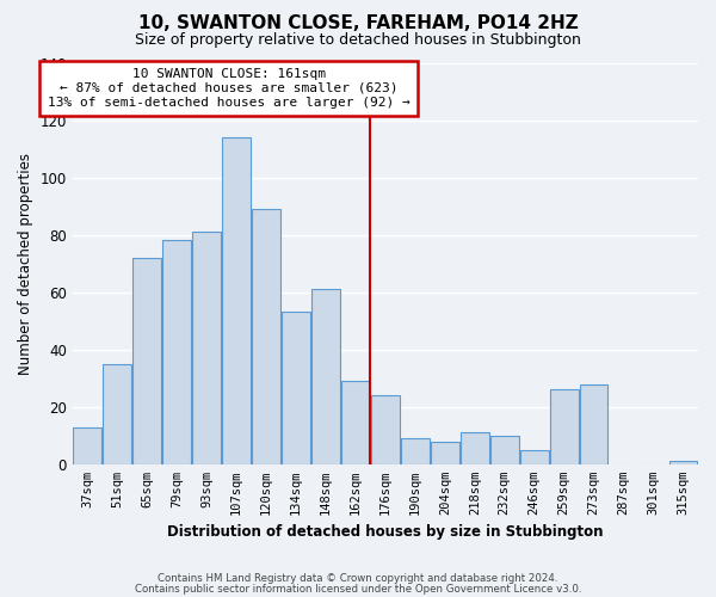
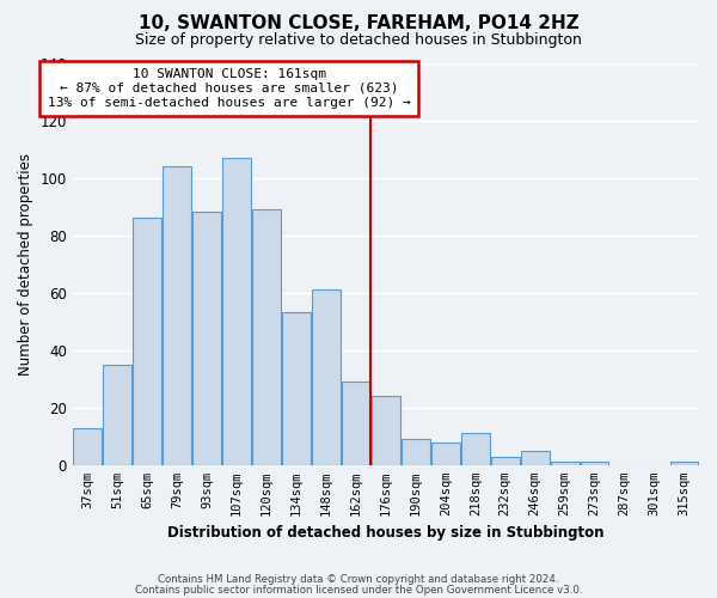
65sqm: 72 -> 86
79sqm: 78 -> 104
93sqm: 81 -> 88
107sqm: 114 -> 107
232sqm: 10 -> 3
259sqm: 26 -> 1
273sqm: 28 -> 1
